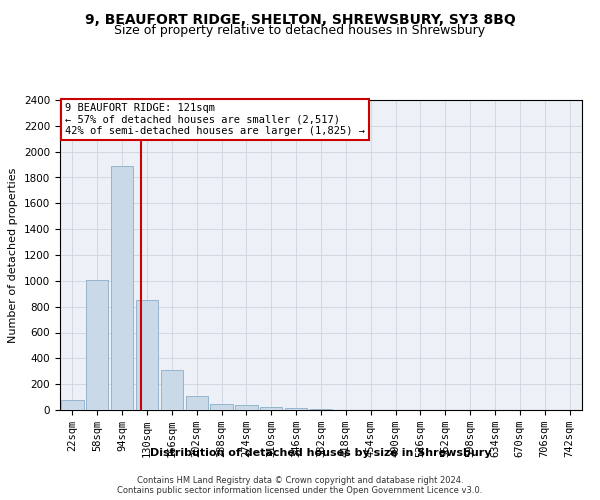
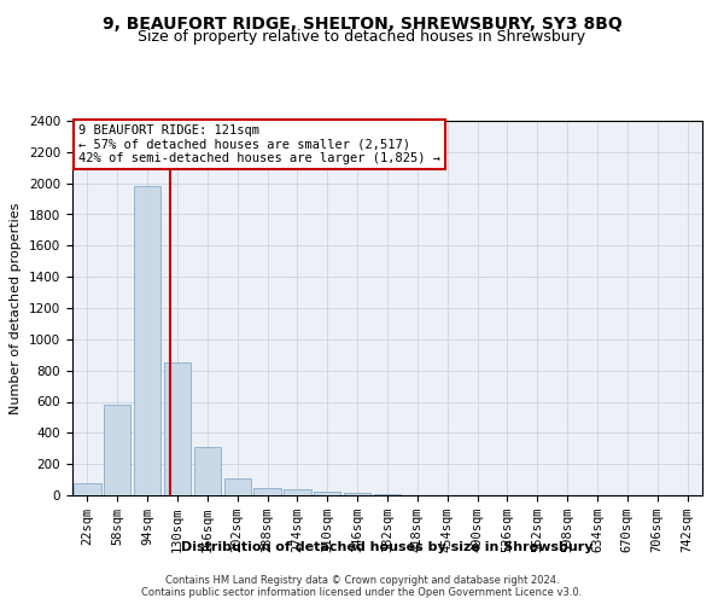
58sqm: 1010 -> 580
94sqm: 1890 -> 1980
